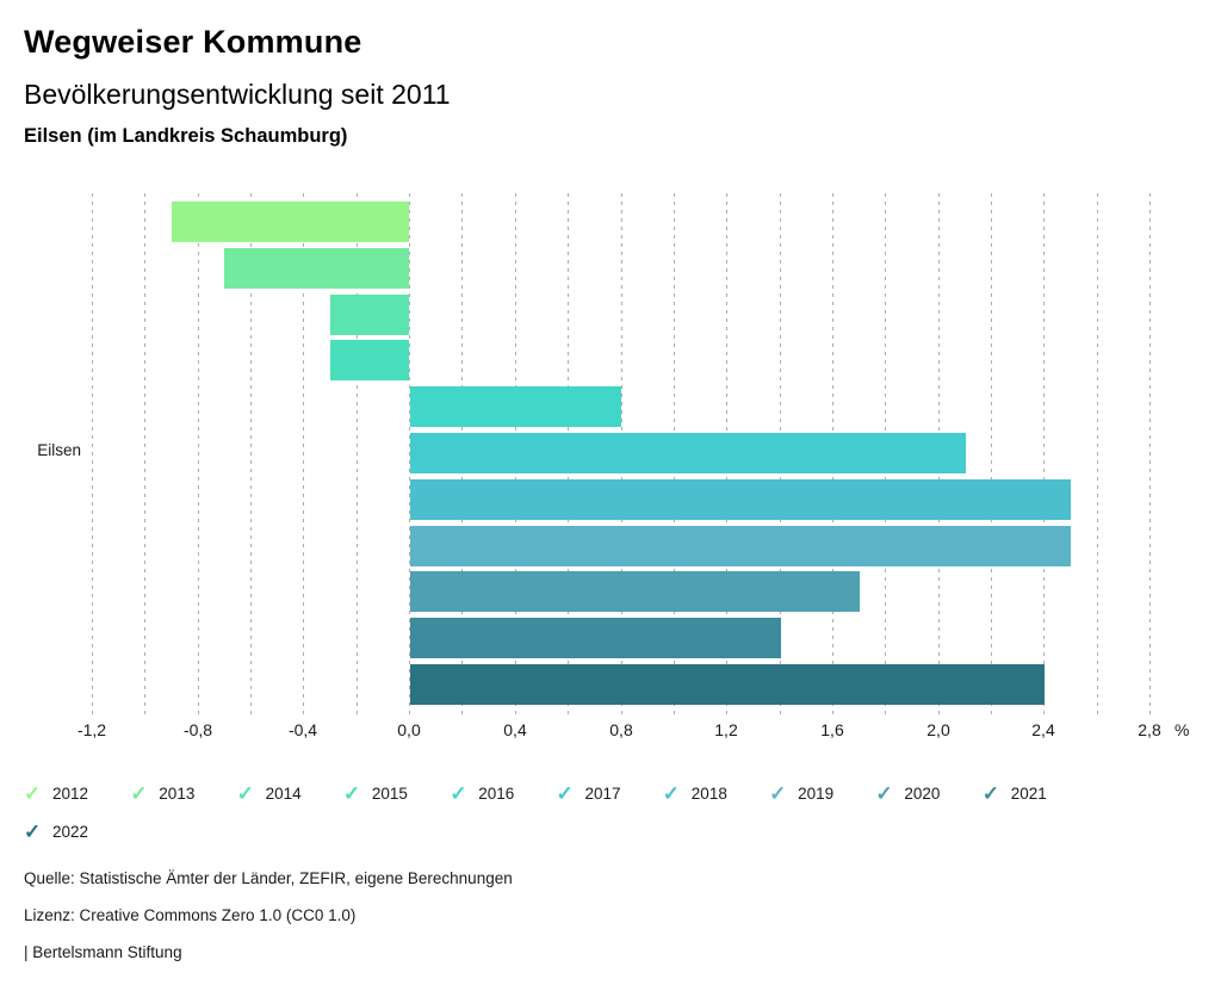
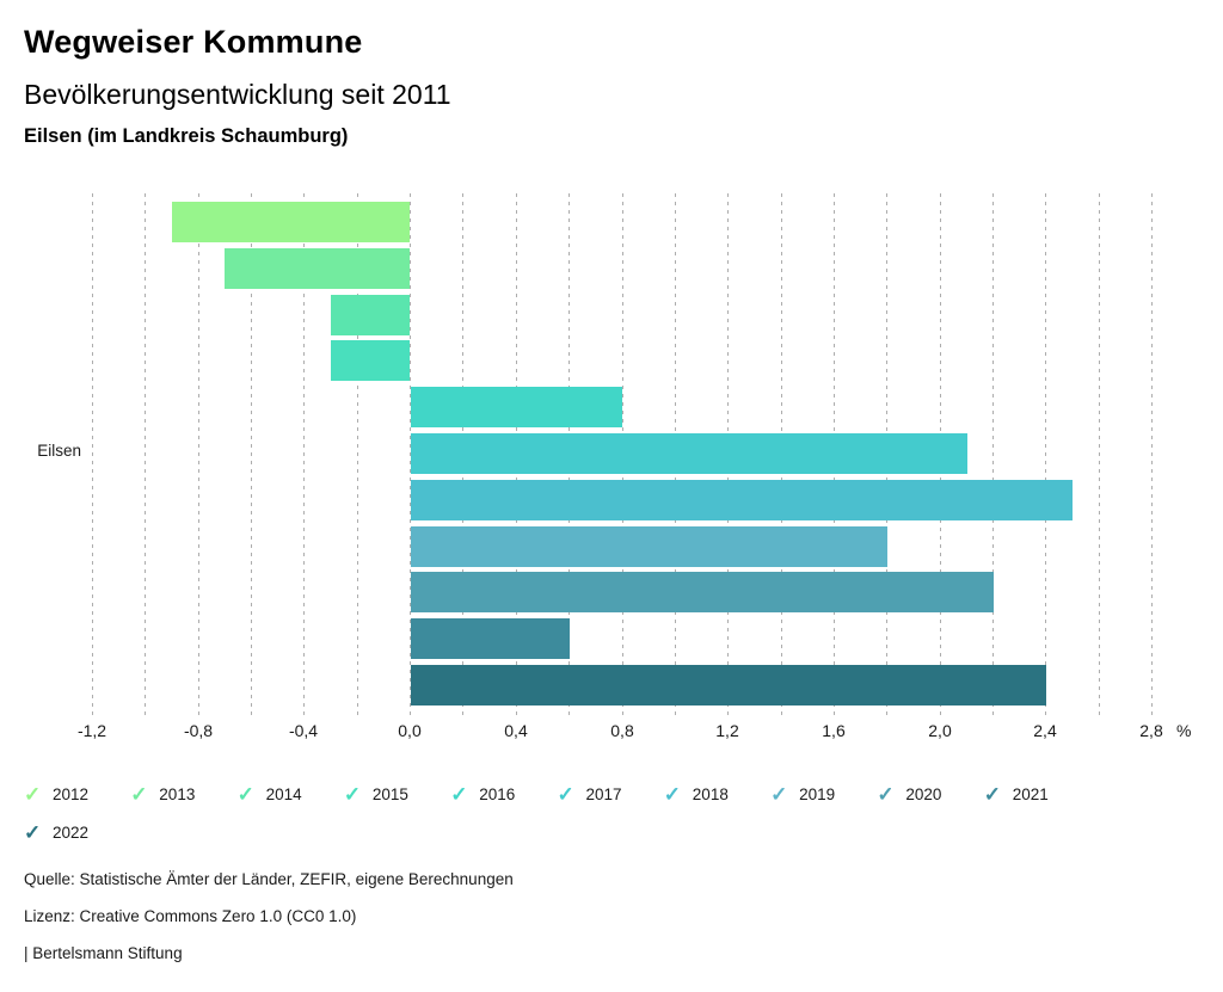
2019: 2,5 -> 1,8
2020: 1,7 -> 2,2
2021: 1,4 -> 0,6
